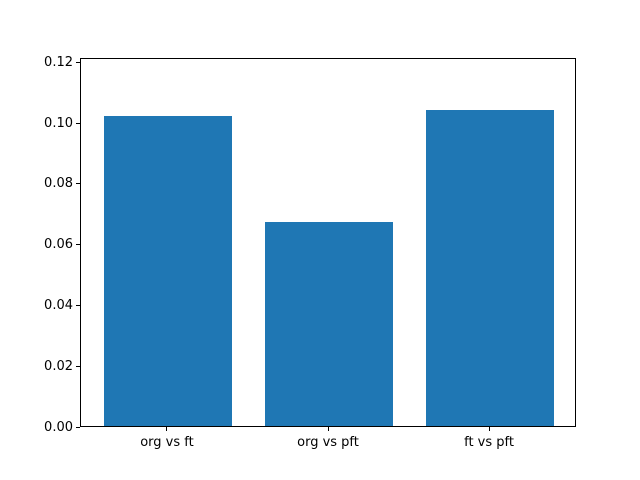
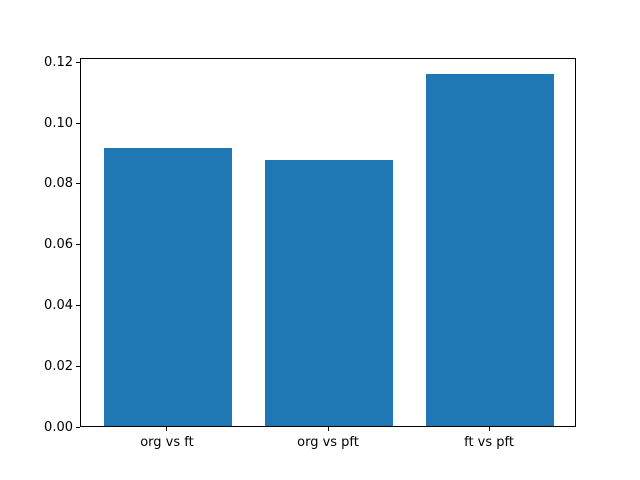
org vs ft: 0.102 -> 0.091
org vs pft: 0.067 -> 0.087
ft vs pft: 0.104 -> 0.116
